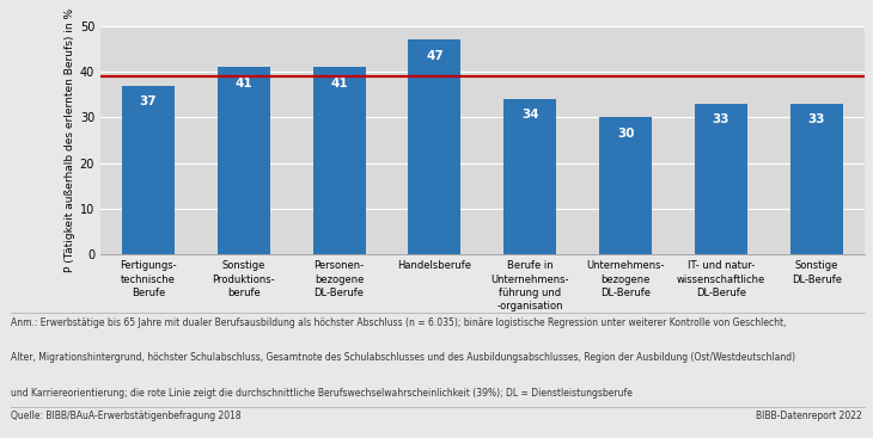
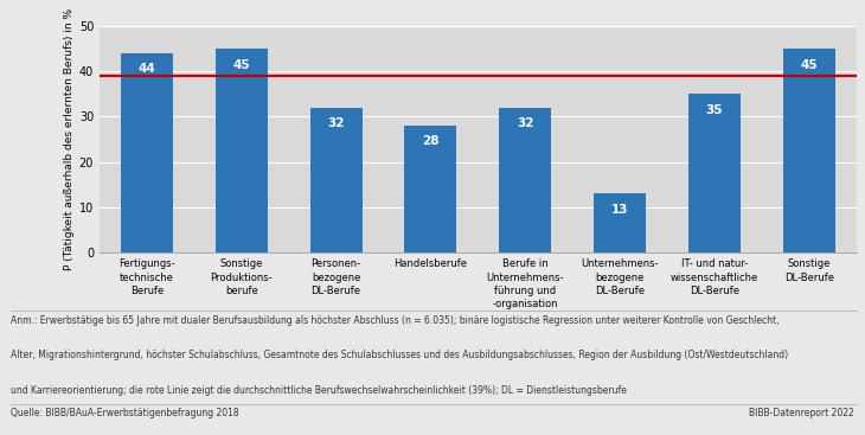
Fertigungs- technische Berufe: 37 -> 44
Sonstige Produktions- berufe: 41 -> 45
Personen- bezogene DL-Berufe: 41 -> 32
Handelsberufe: 47 -> 28
Berufe in Unternehmens- führung und -organisation: 34 -> 32
Unternehmens- bezogene DL-Berufe: 30 -> 13
IT- und natur- wissenschaftliche DL-Berufe: 33 -> 35
Sonstige DL-Berufe: 33 -> 45
